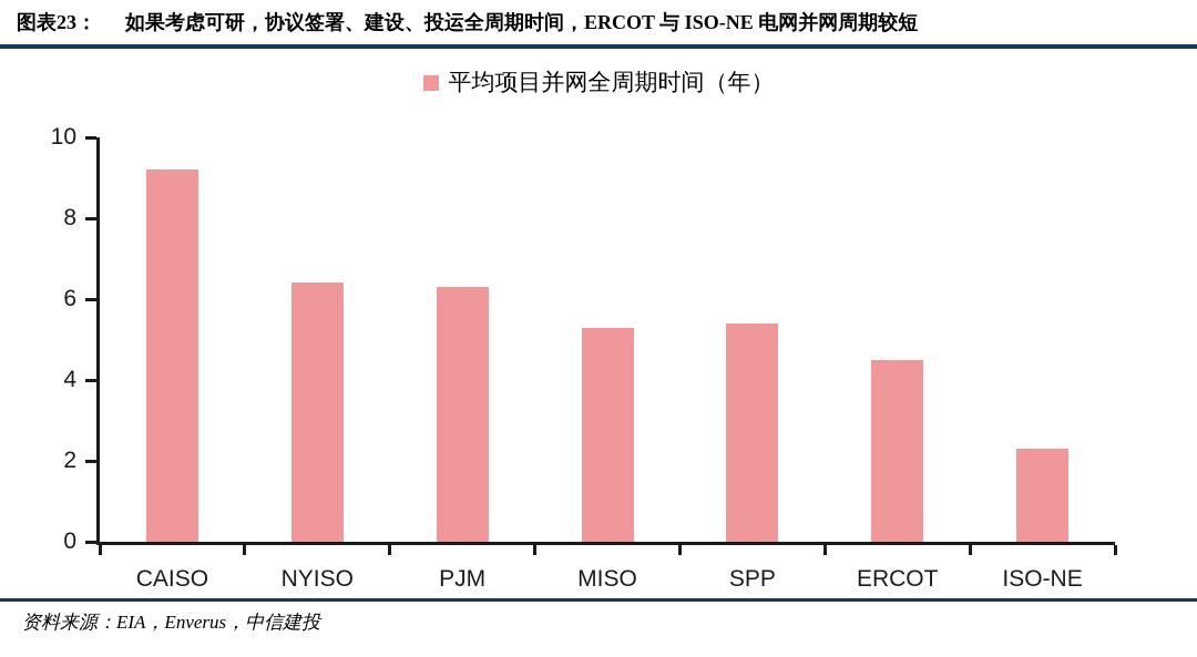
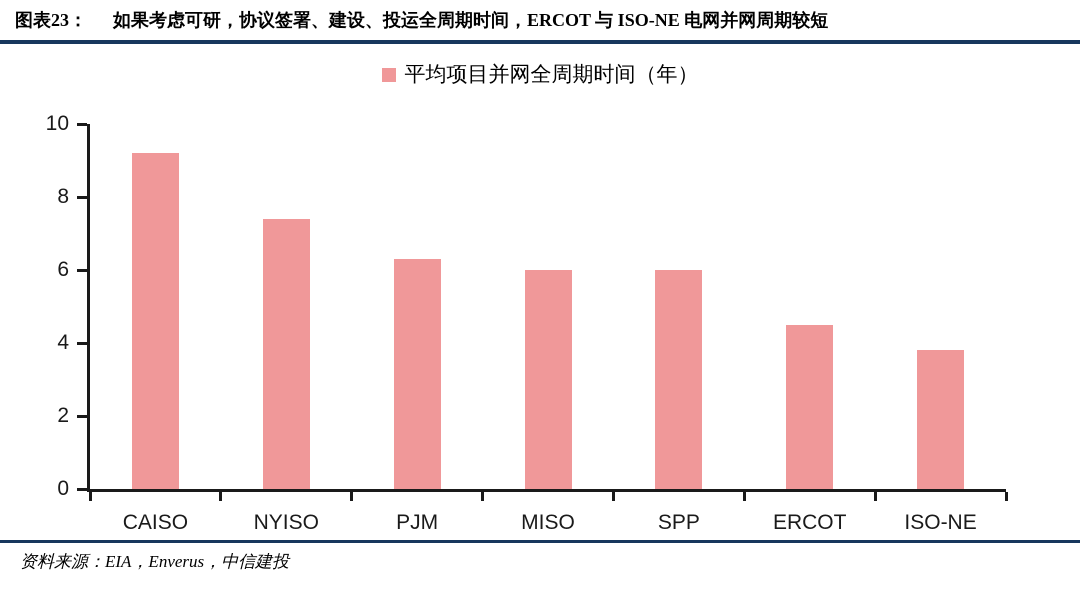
NYISO: 6.4 -> 7.4
MISO: 5.3 -> 6.0
SPP: 5.4 -> 6.0
ISO-NE: 2.3 -> 3.8
